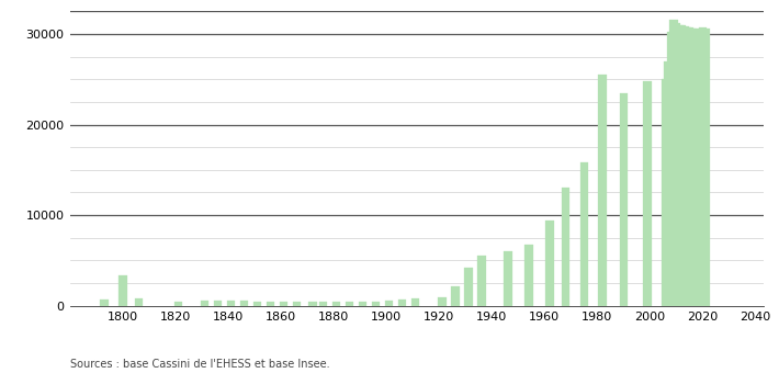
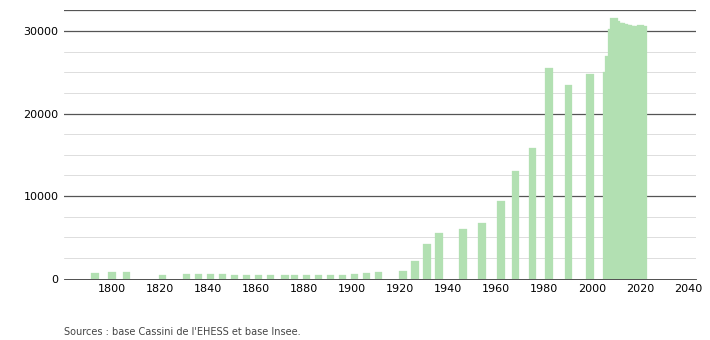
1800: 3400 -> 800
